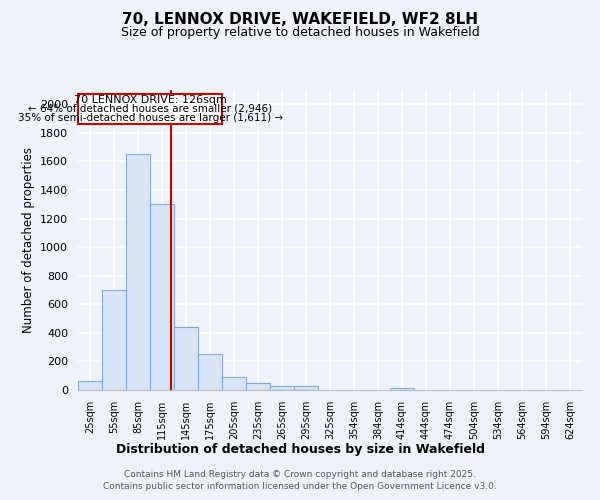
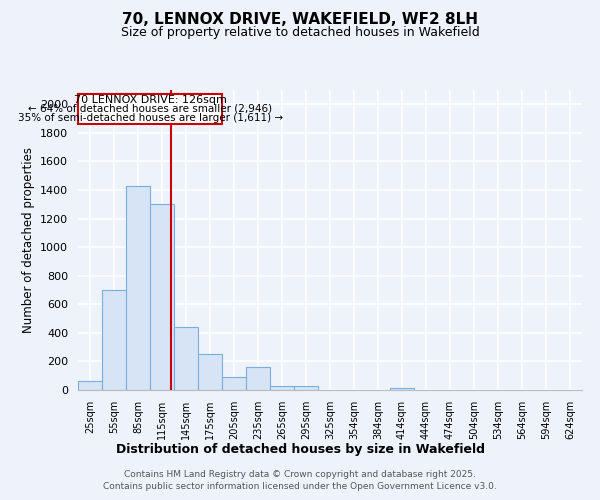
85sqm: 1650 -> 1430
235sqm: 50 -> 160
